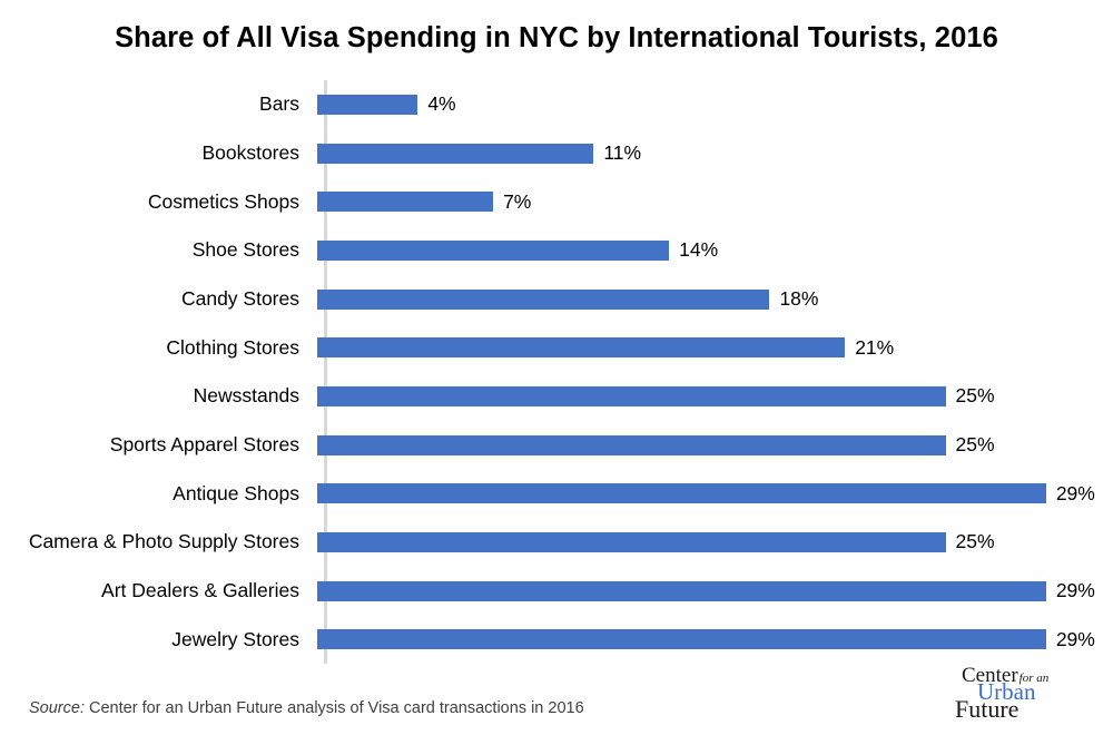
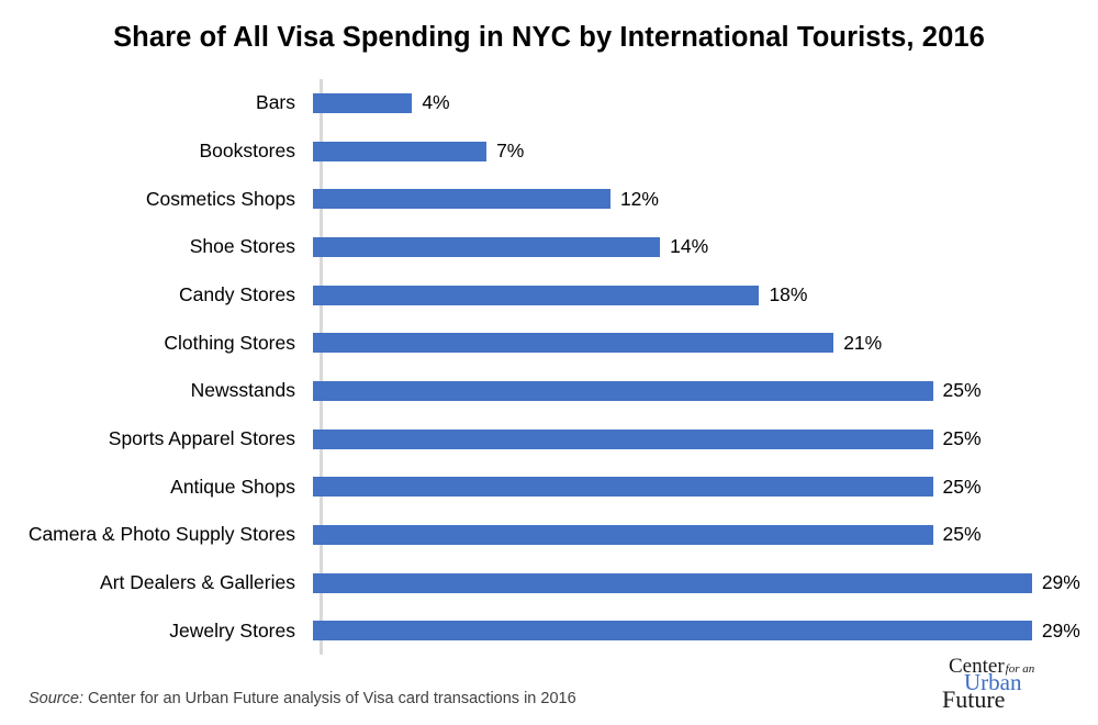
Bookstores: 11% -> 7%
Cosmetics Shops: 7% -> 12%
Antique Shops: 29% -> 25%
